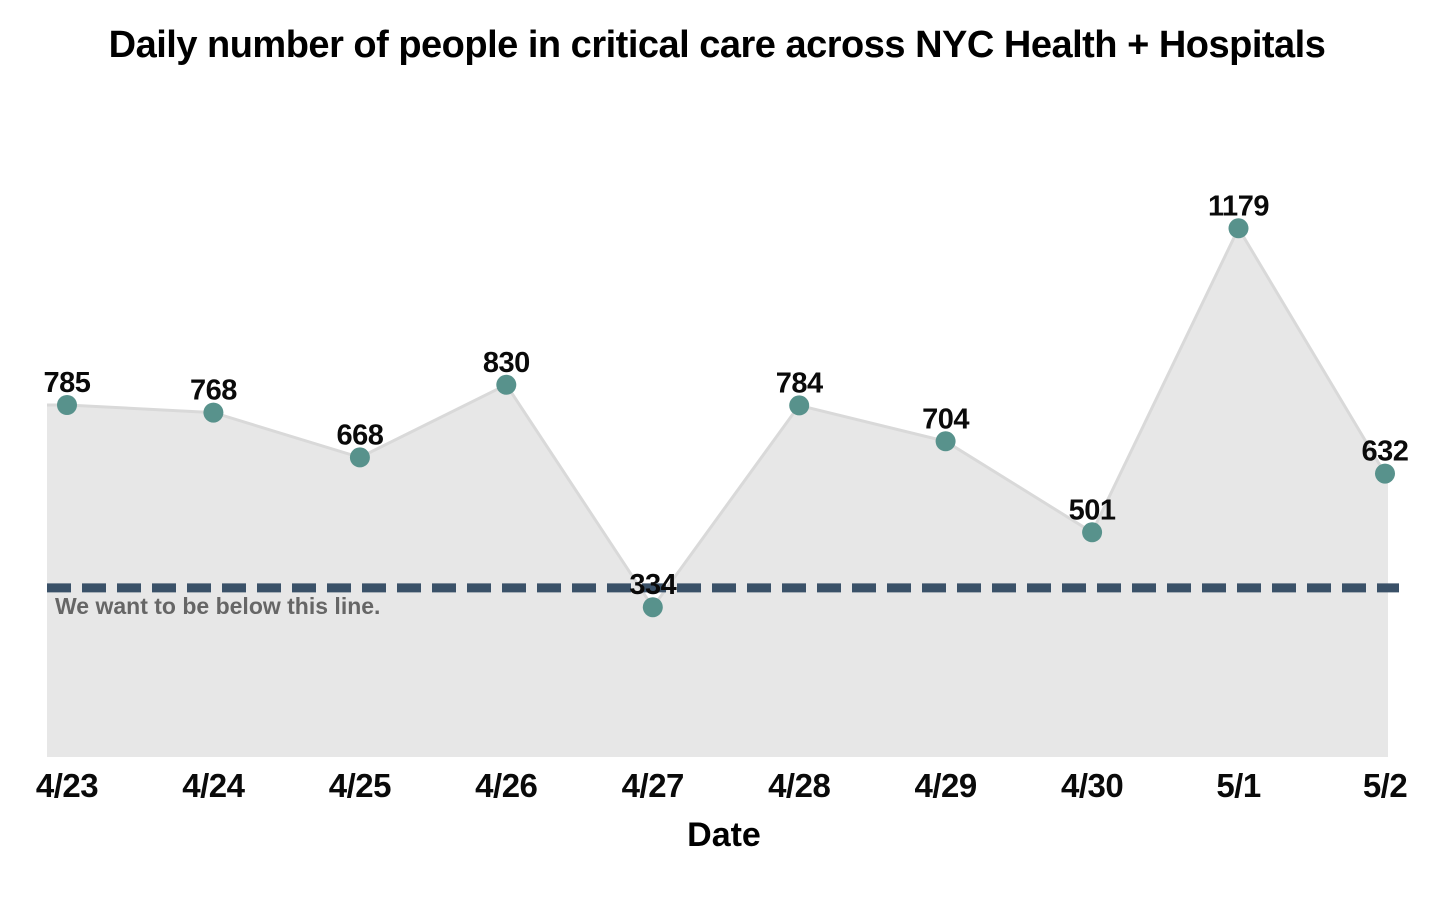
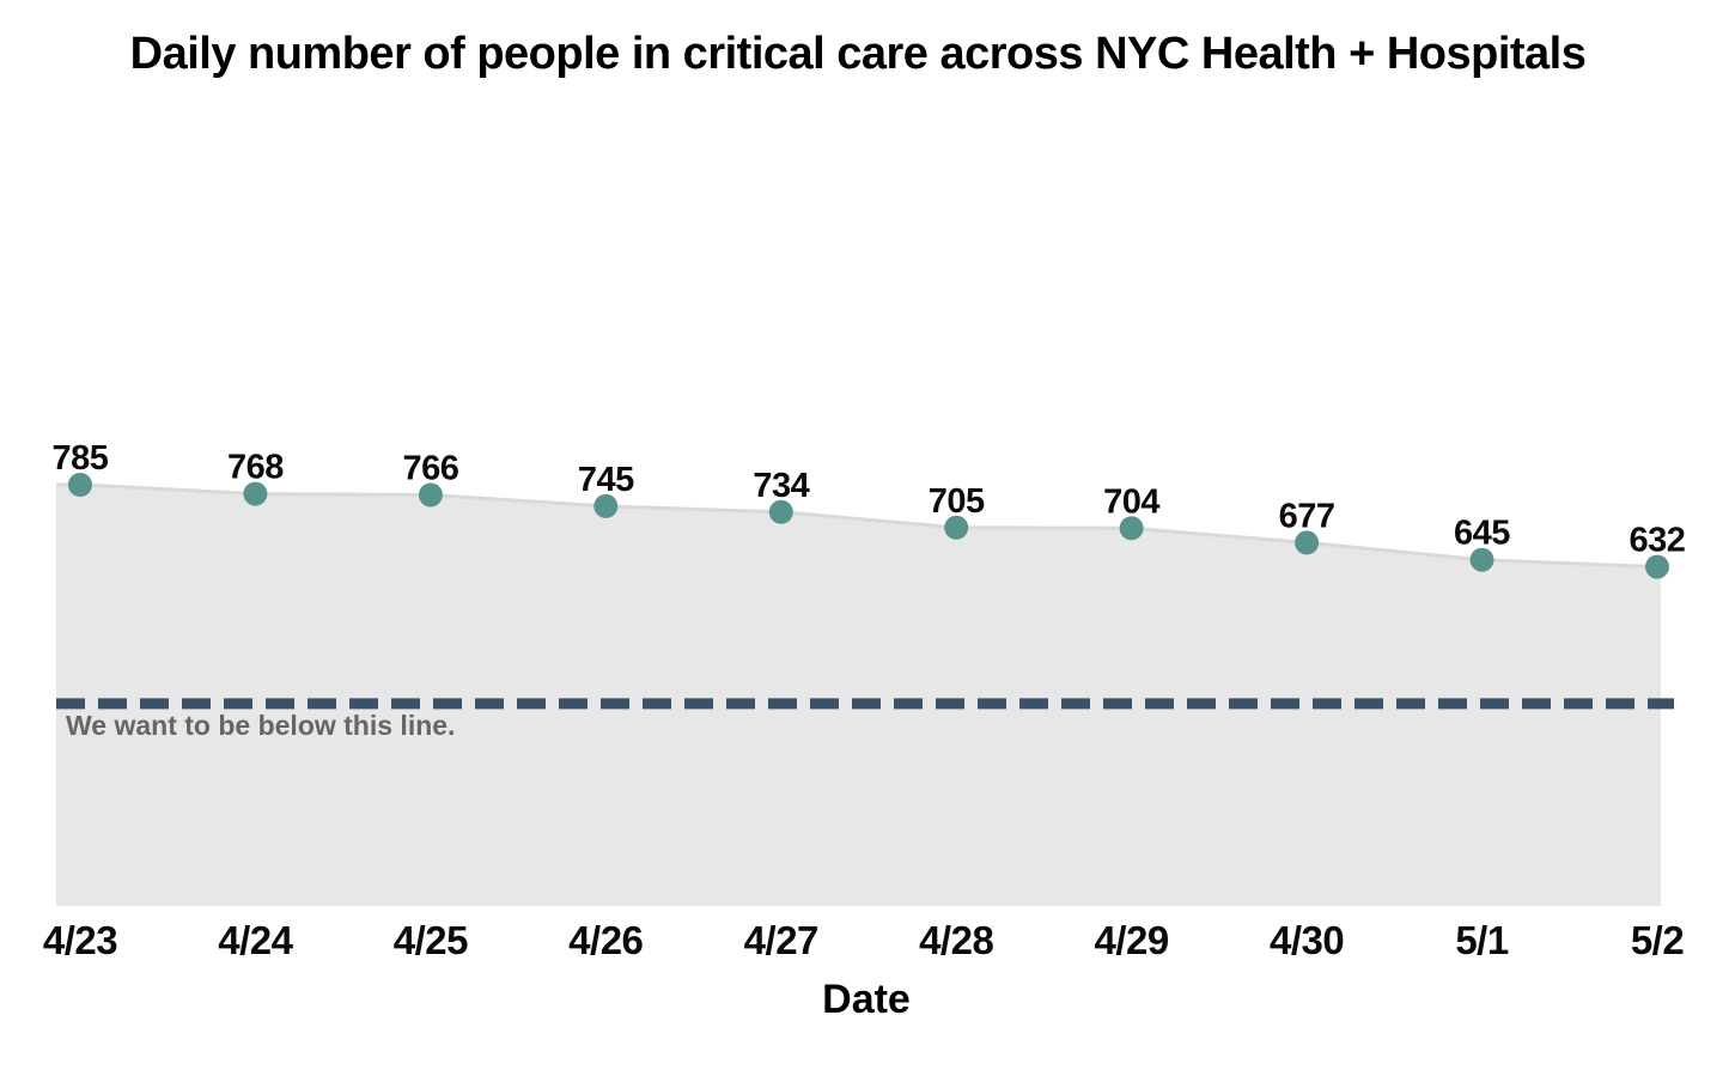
4/25: 668 -> 766
4/26: 830 -> 745
4/27: 334 -> 734
4/28: 784 -> 705
4/30: 501 -> 677
5/1: 1179 -> 645
